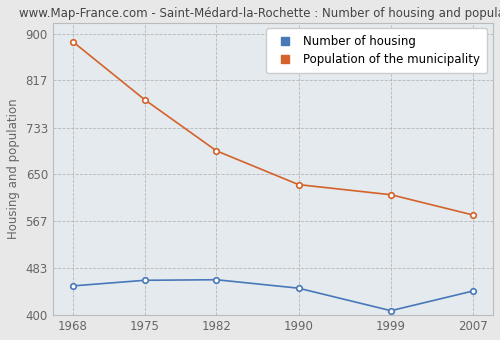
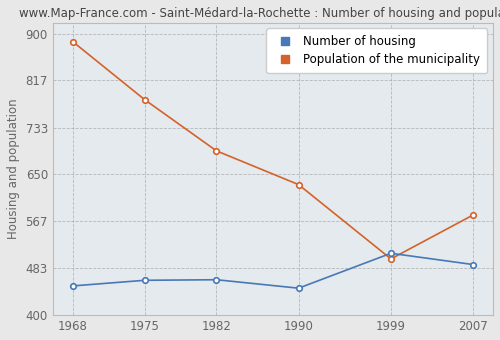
Number of housing/1999: 408 -> 510
Population of the municipality/1999: 614 -> 500
Number of housing/2007: 443 -> 490
